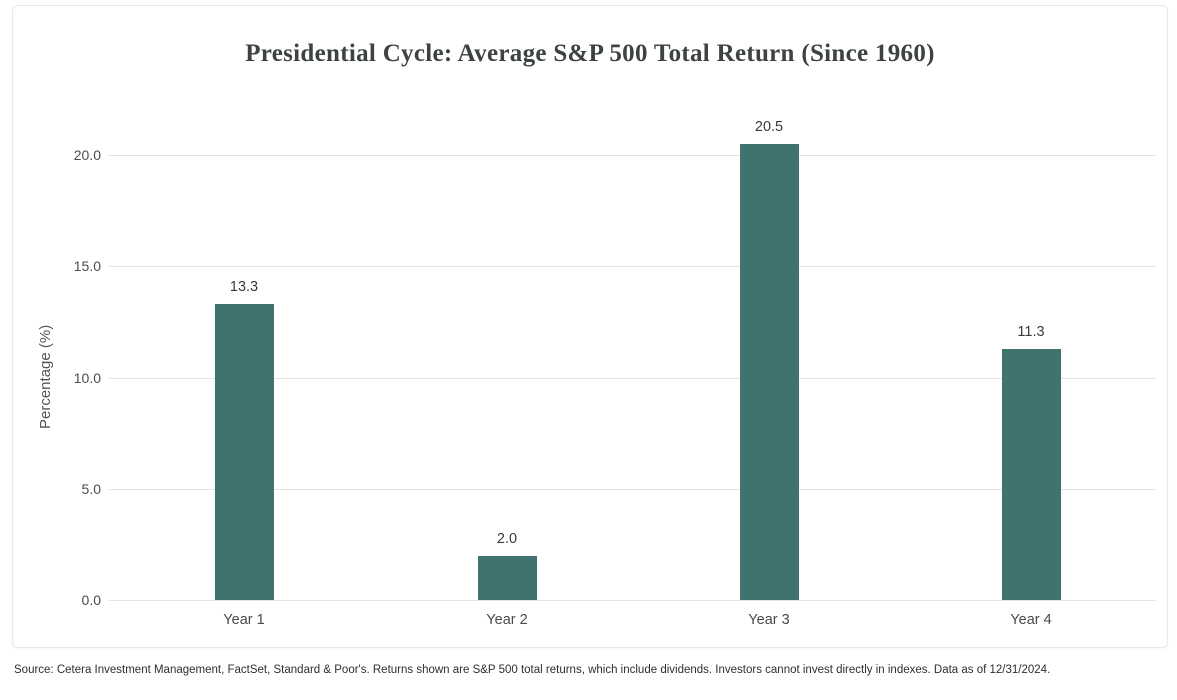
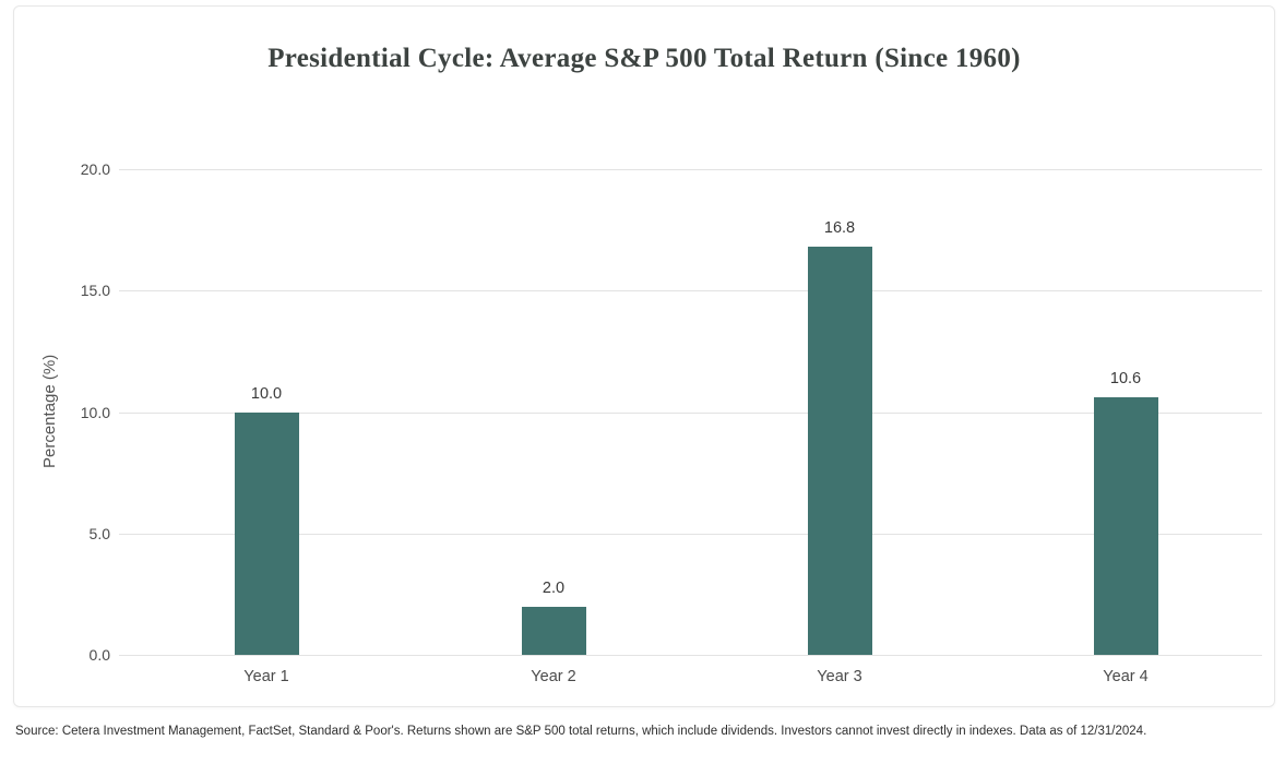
Year 1: 13.3 -> 10.0
Year 3: 20.5 -> 16.8
Year 4: 11.3 -> 10.6
